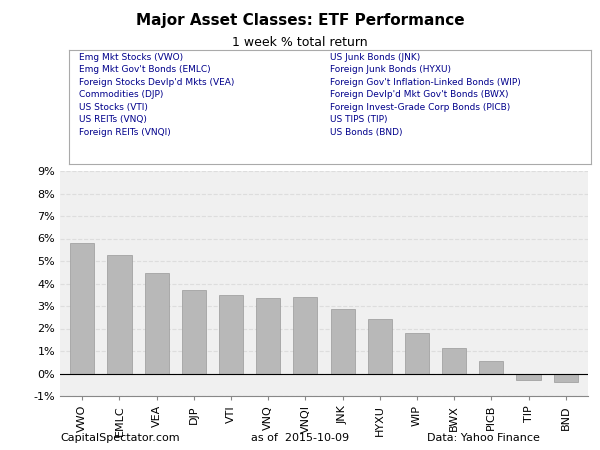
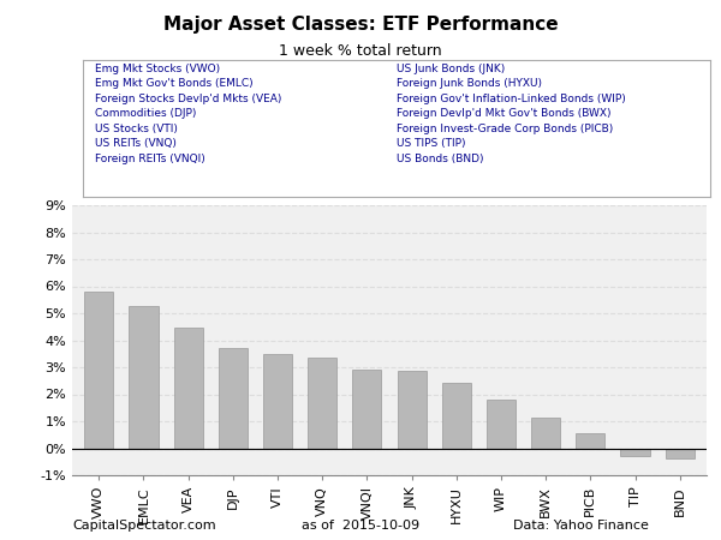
VNQI: 3.40% -> 2.90%
